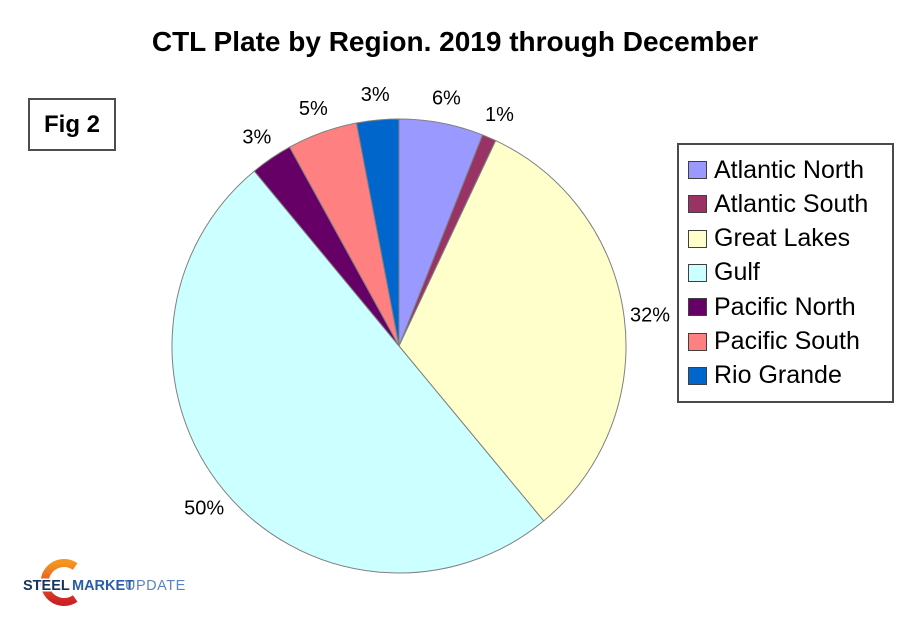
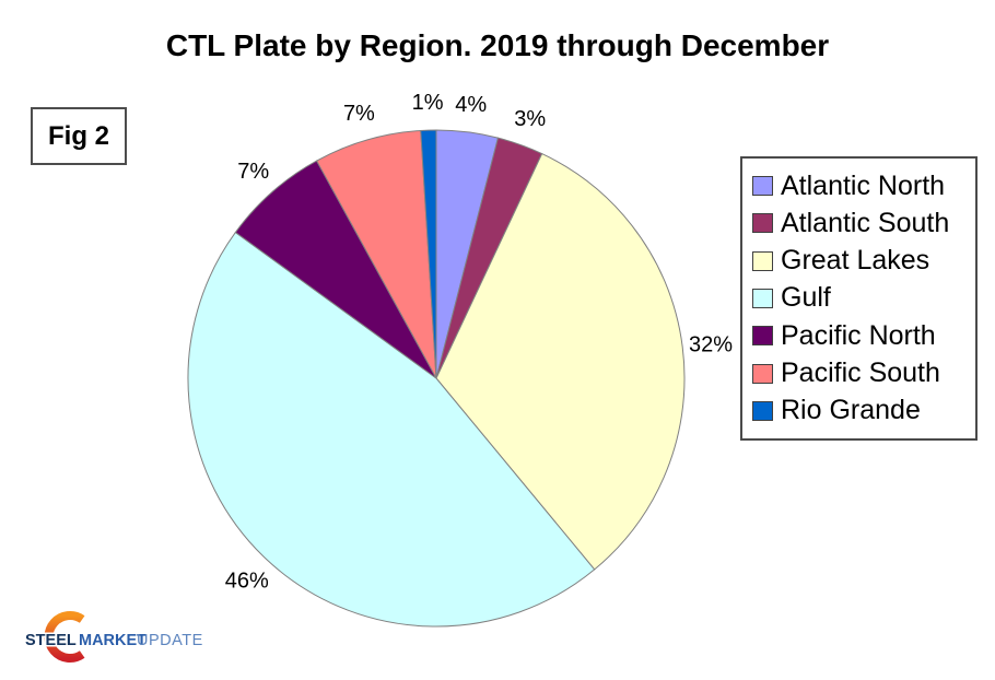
Atlantic North: 6% -> 4%
Atlantic South: 1% -> 3%
Gulf: 50% -> 46%
Pacific North: 3% -> 7%
Pacific South: 5% -> 7%
Rio Grande: 3% -> 1%
